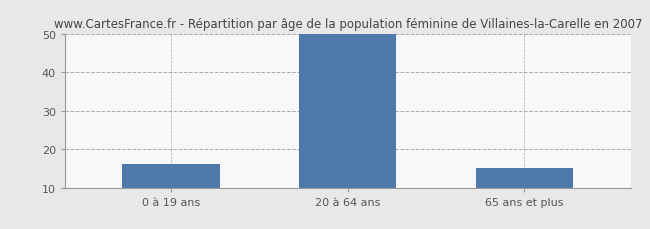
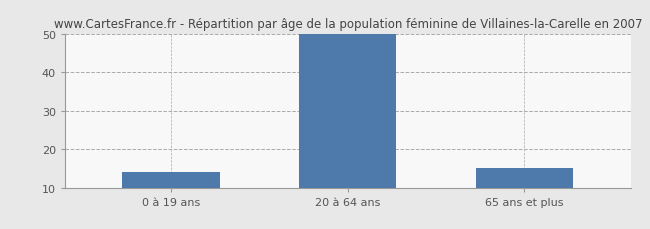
0 à 19 ans: 16 -> 14
